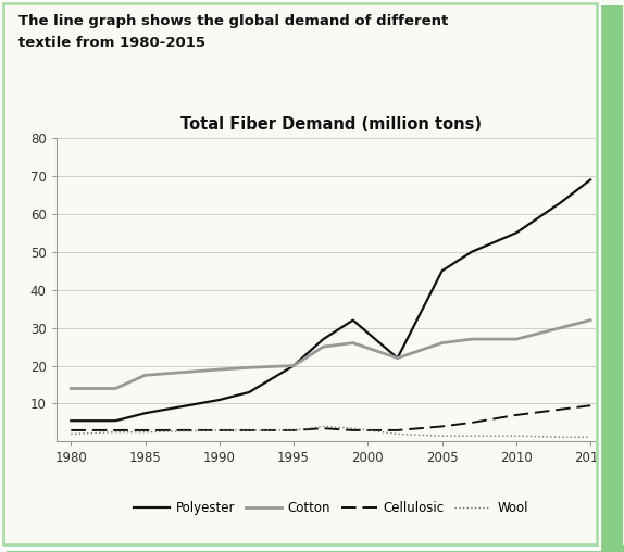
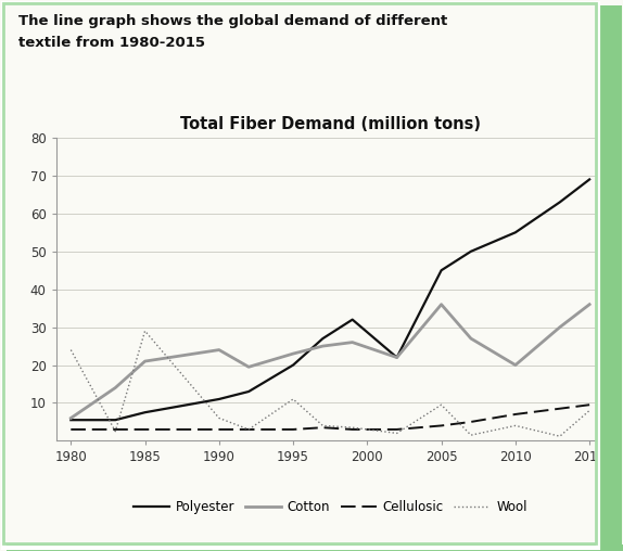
Cotton/1980: 14.0 -> 6.0
Wool/1980: 2.0 -> 24.0
Cotton/1985: 17.5 -> 21.0
Wool/1985: 2.5 -> 29.0
Cotton/1990: 19.0 -> 24.0
Wool/1990: 3.0 -> 6.0
Cotton/1995: 20.0 -> 23.0
Wool/1995: 3.0 -> 11.0
Cotton/2005: 26.0 -> 36.0
Wool/2005: 1.5 -> 9.5
Cotton/2010: 27.0 -> 20.0
Wool/2010: 1.5 -> 4.0
Cotton/2015: 32.0 -> 36.0
Wool/2015: 1.2 -> 8.0
